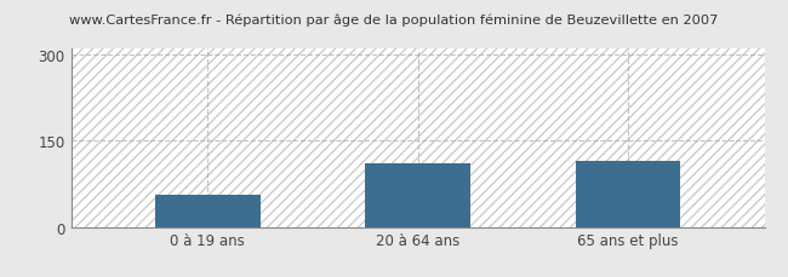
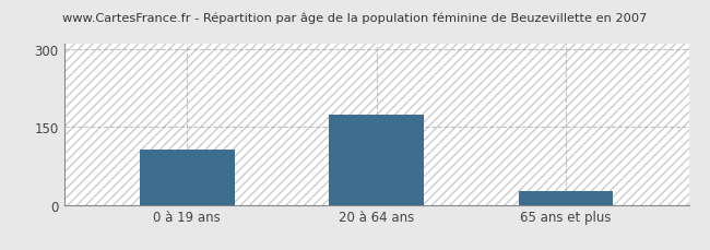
0 à 19 ans: 55 -> 107
20 à 64 ans: 110 -> 175
65 ans et plus: 115 -> 27
